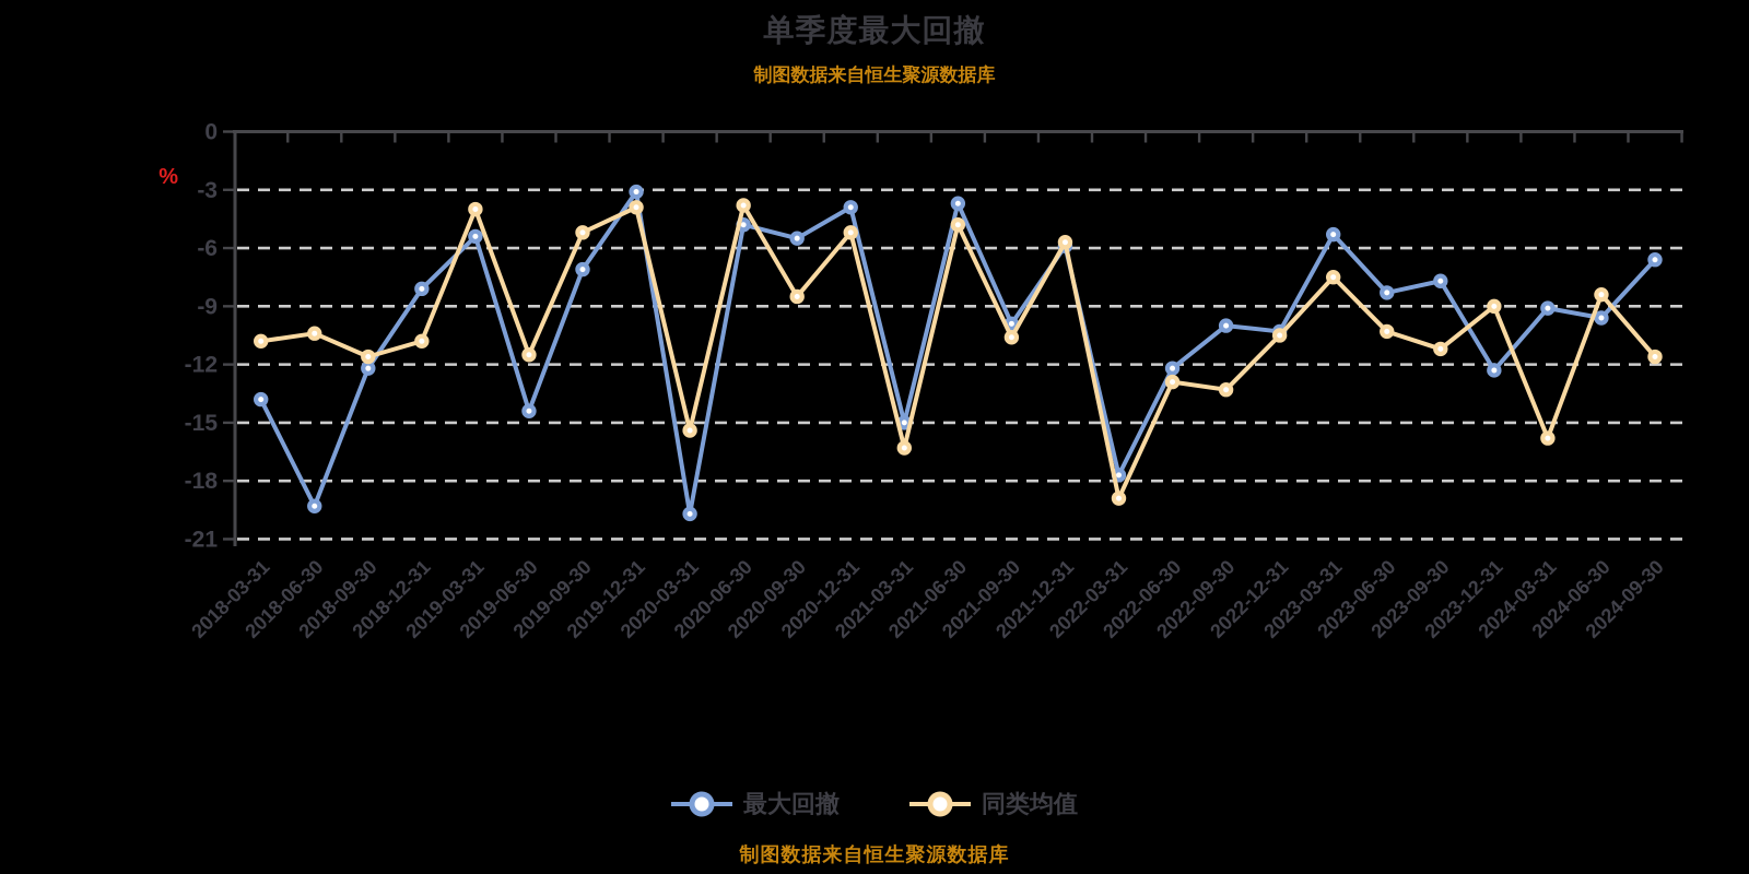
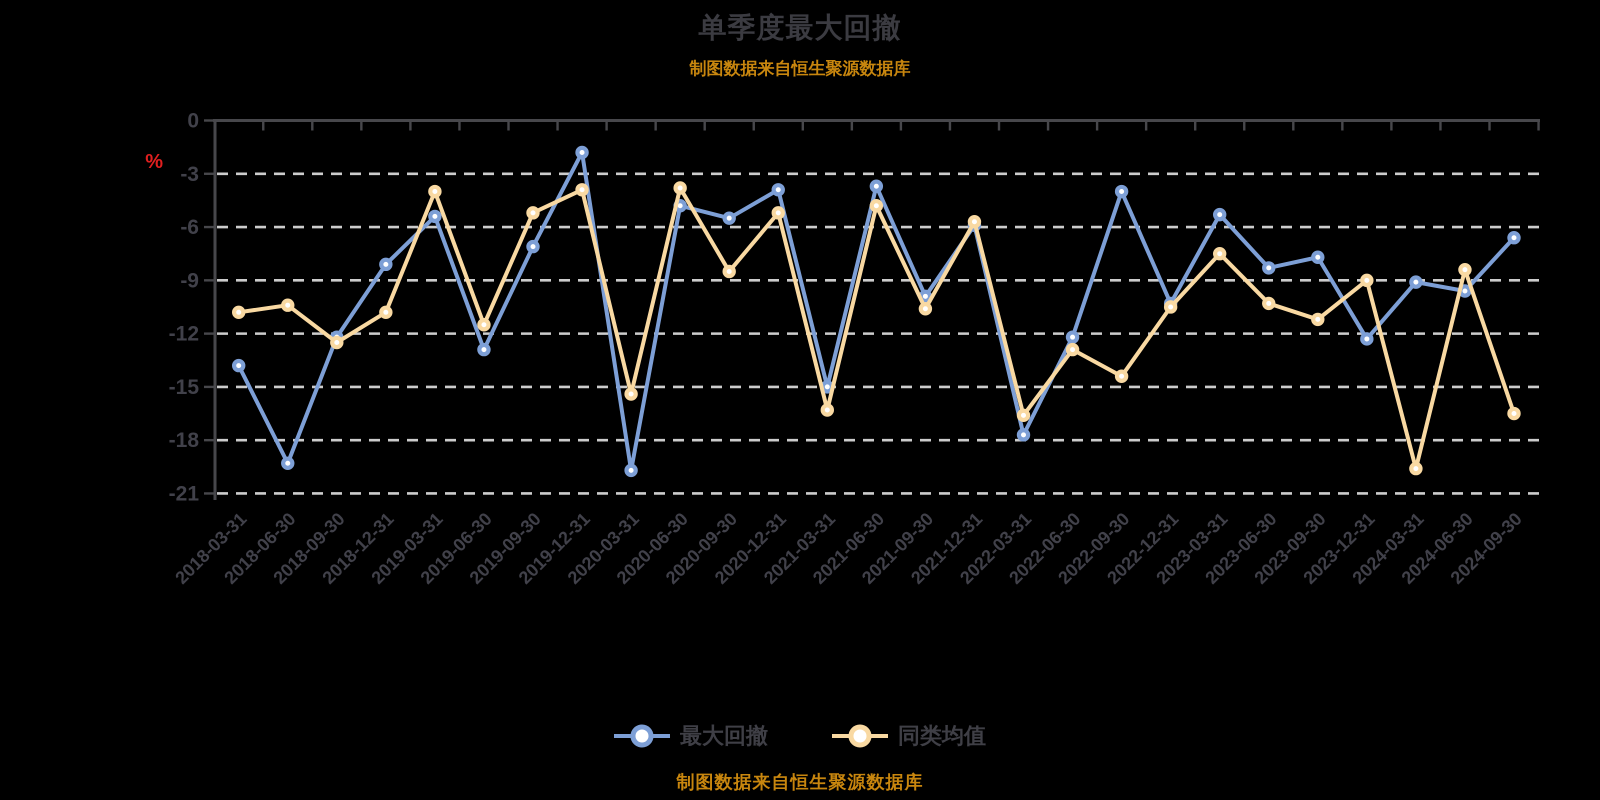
同类均值/2018-09-30: -11.6 -> -12.5
最大回撤/2019-06-30: -14.4 -> -12.9
最大回撤/2019-12-31: -3.1 -> -1.8
同类均值/2022-03-31: -18.9 -> -16.6
最大回撤/2022-09-30: -10.0 -> -4.0
同类均值/2022-09-30: -13.3 -> -14.4
同类均值/2024-03-31: -15.8 -> -19.6
同类均值/2024-09-30: -11.6 -> -16.5
